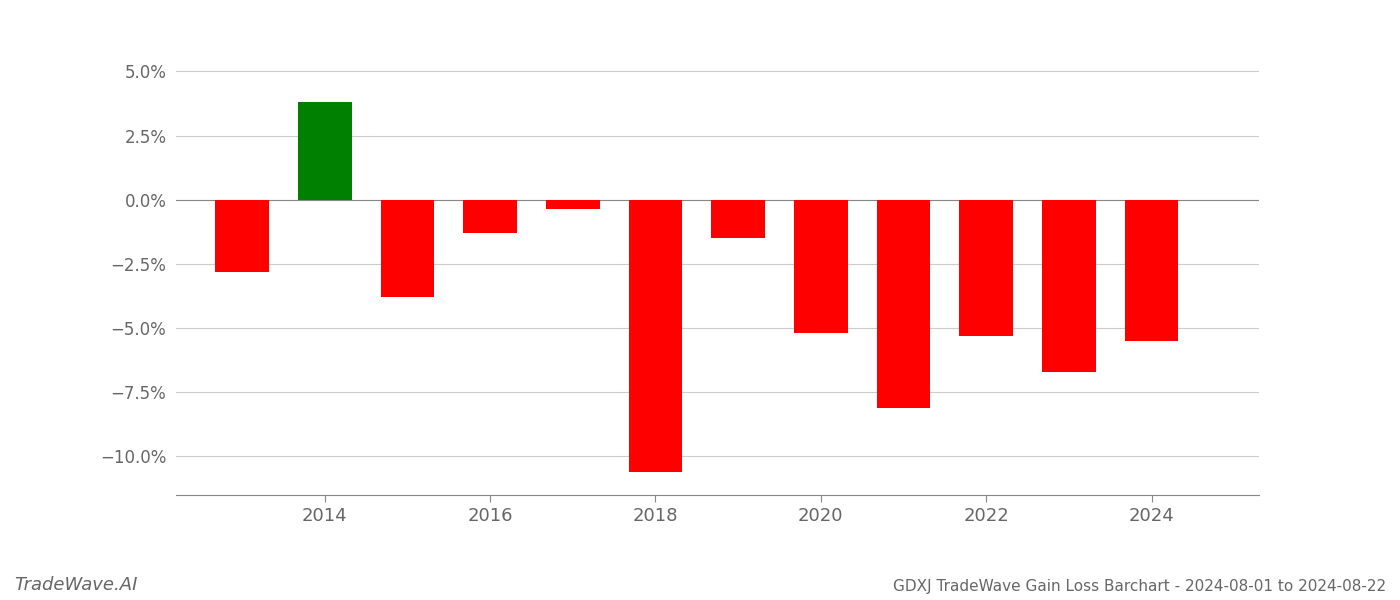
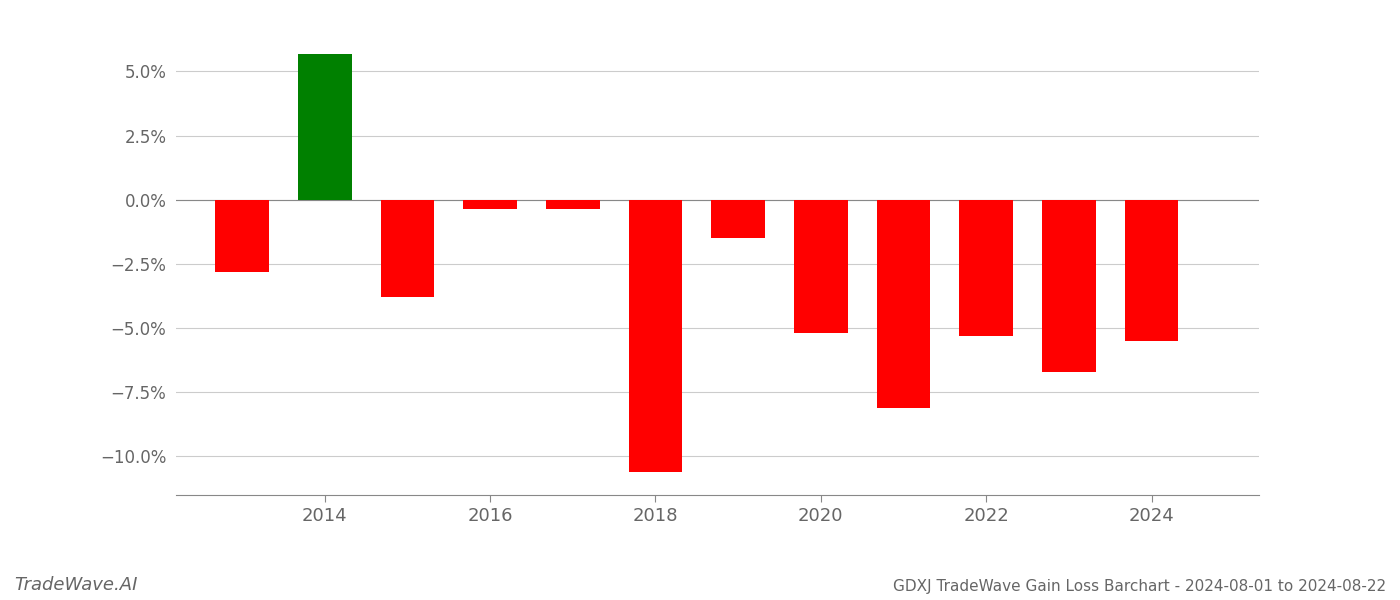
2014: 3.80% -> 5.70%
2016: -1.30% -> -0.35%
